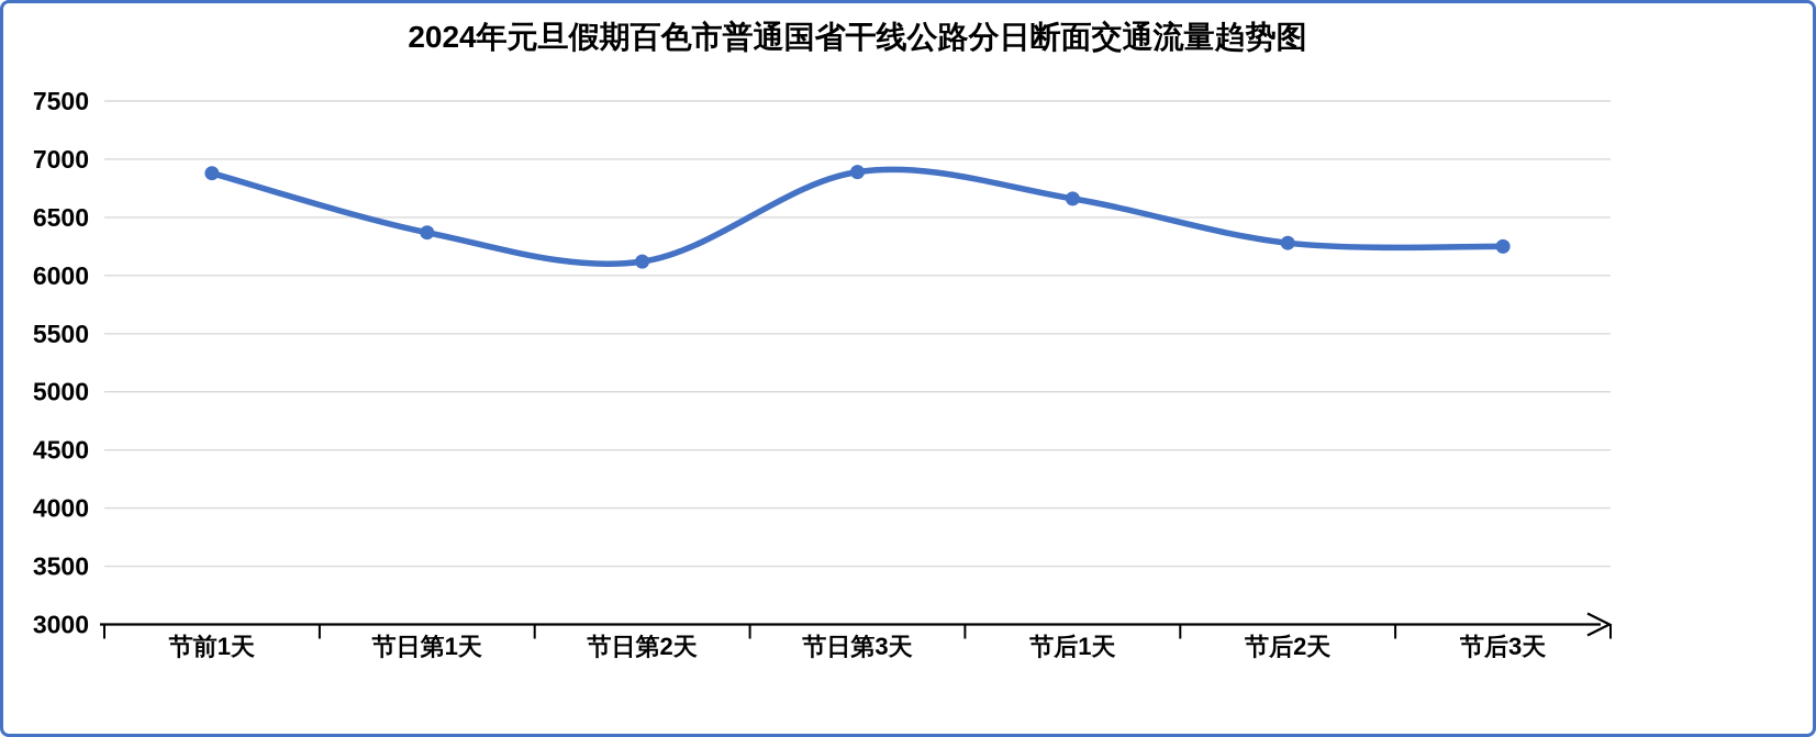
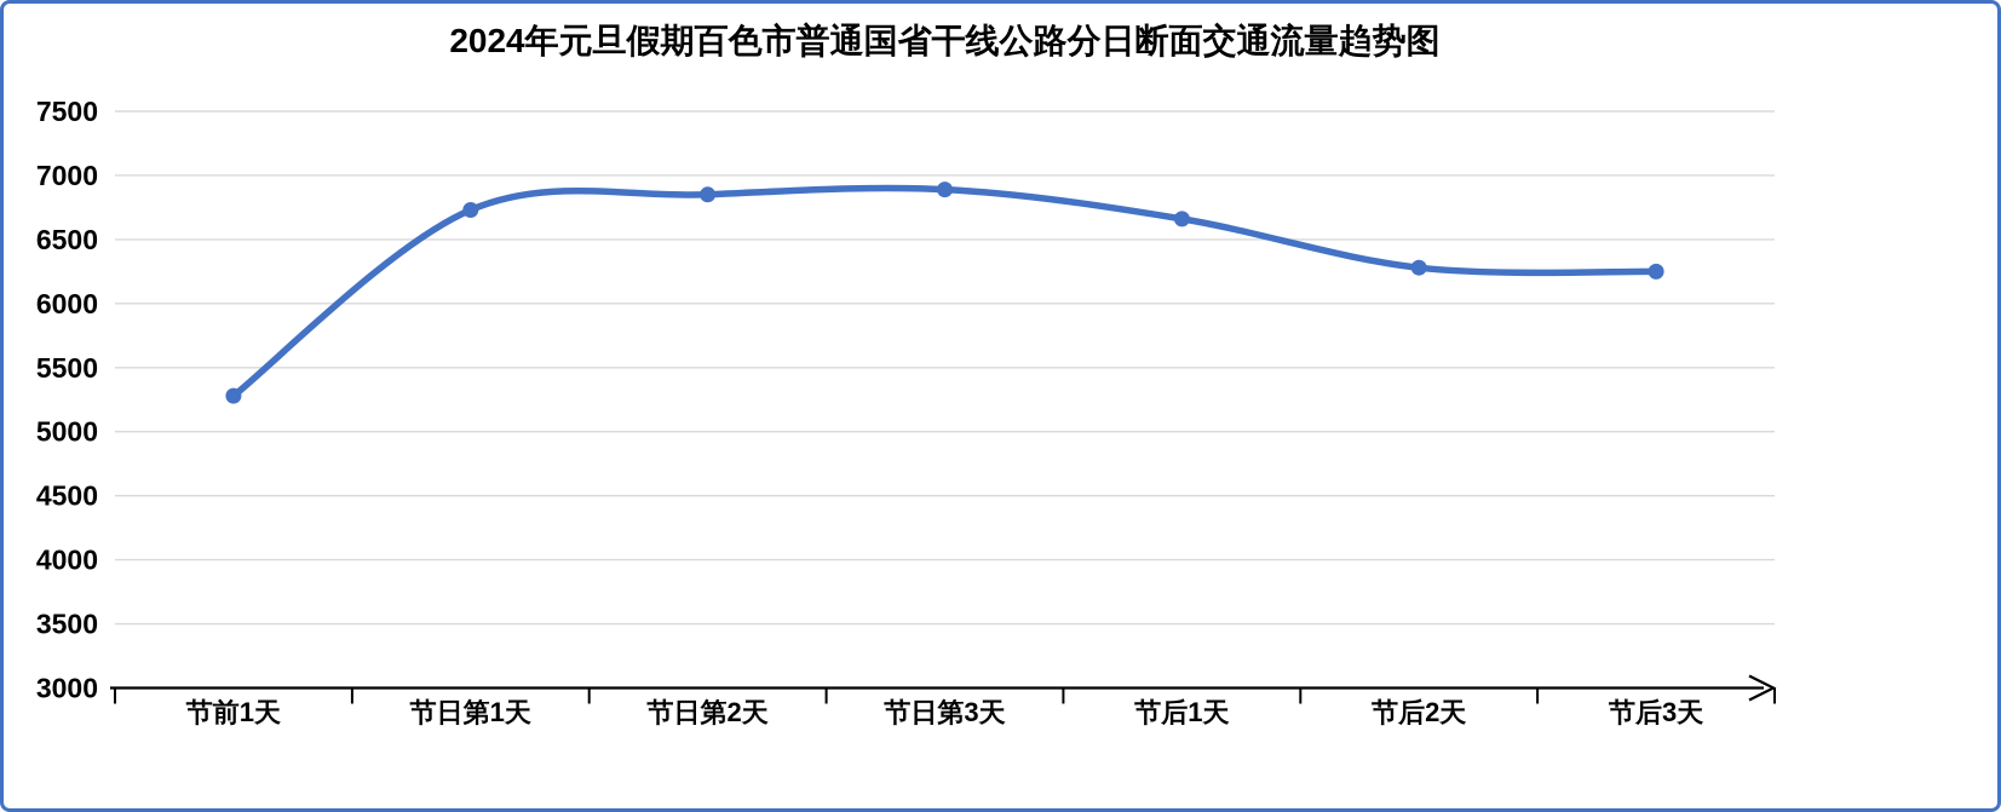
节前1天: 6880 -> 5280
节日第1天: 6370 -> 6730
节日第2天: 6120 -> 6850
